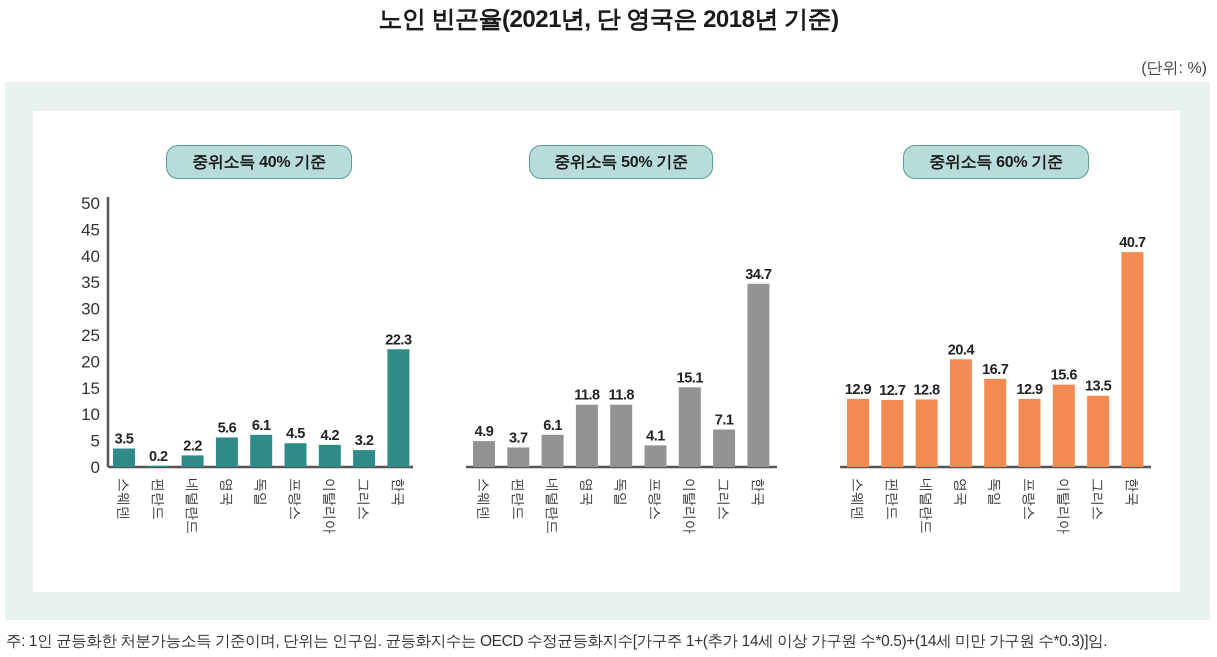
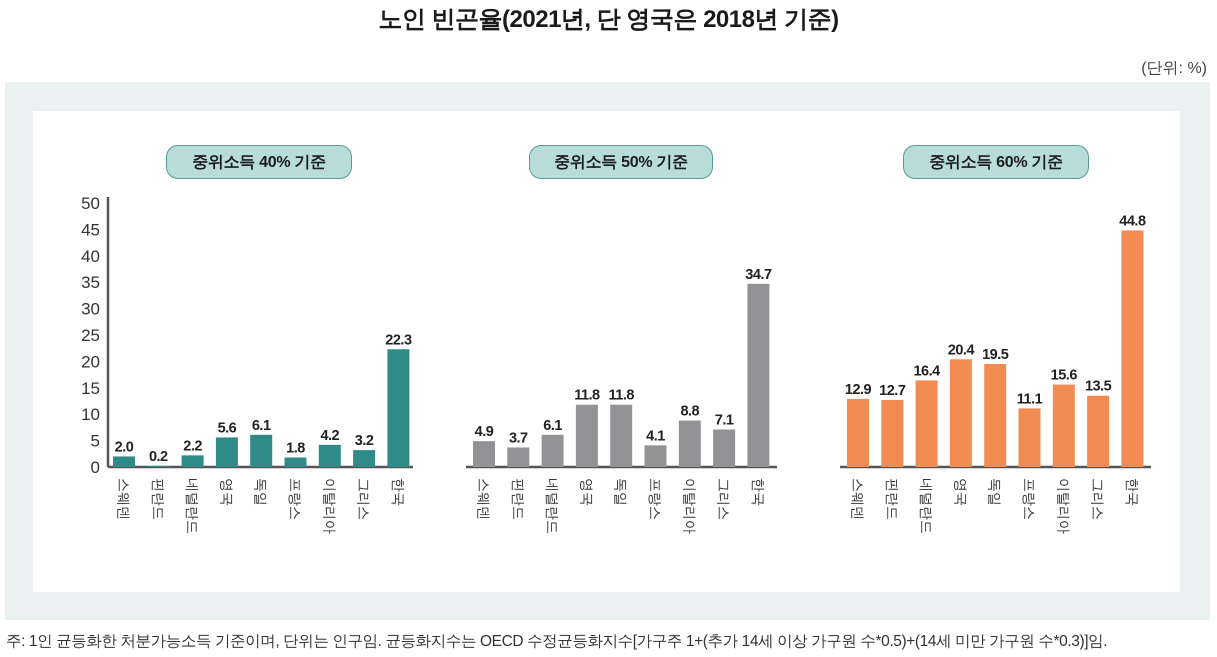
중위소득 40% 기준/스웨덴: 3.5 -> 2.0
중위소득 40% 기준/프랑스: 4.5 -> 1.8
중위소득 50% 기준/이탈리아: 15.1 -> 8.8
중위소득 60% 기준/네덜란드: 12.8 -> 16.4
중위소득 60% 기준/독일: 16.7 -> 19.5
중위소득 60% 기준/프랑스: 12.9 -> 11.1
중위소득 60% 기준/한국: 40.7 -> 44.8
